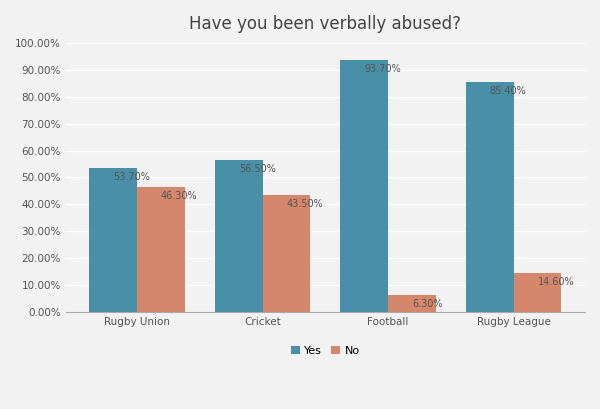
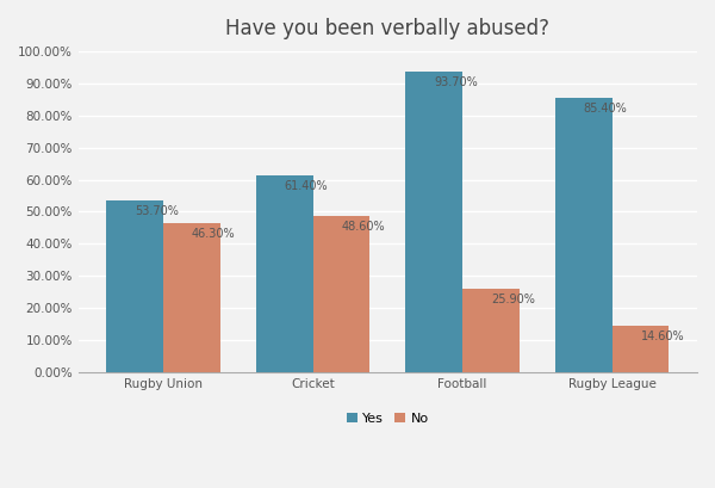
Yes/Cricket: 56.50% -> 61.40%
No/Cricket: 43.50% -> 48.60%
No/Football: 6.30% -> 25.90%
